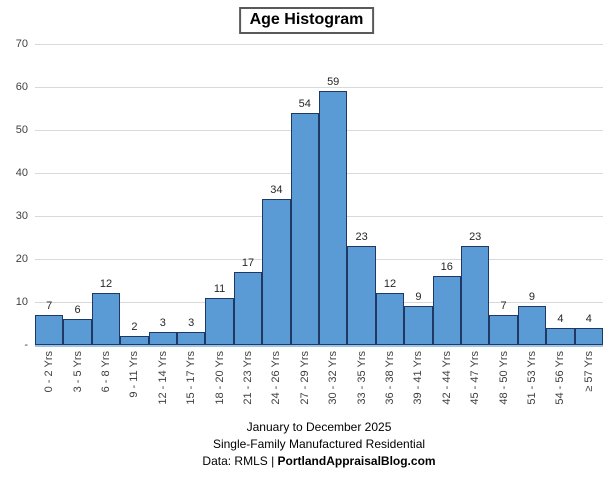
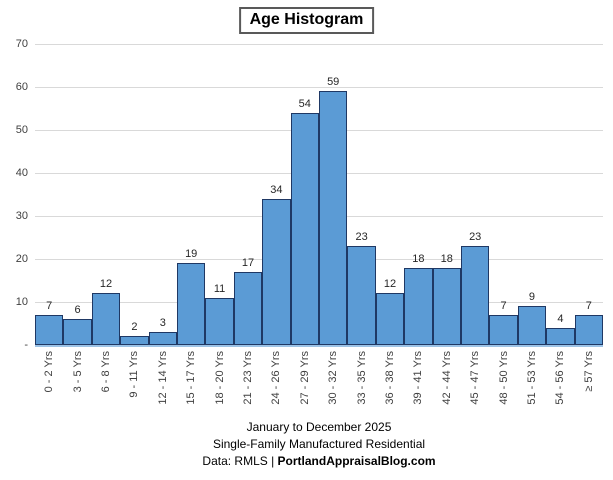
15 - 17 Yrs: 3 -> 19
39 - 41 Yrs: 9 -> 18
42 - 44 Yrs: 16 -> 18
≥ 57 Yrs: 4 -> 7
